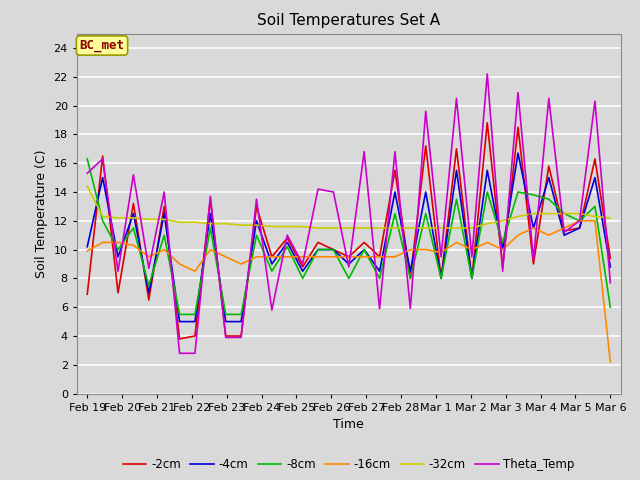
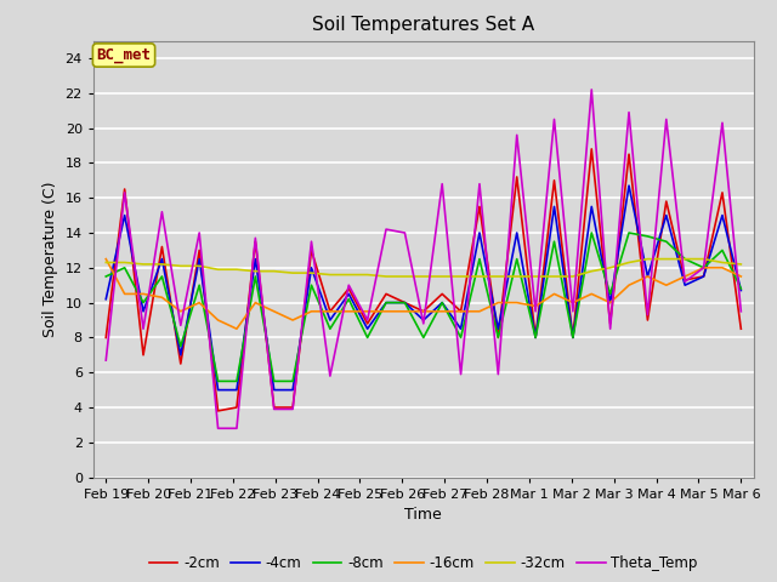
-2cm/Feb 19: 6.9 -> 8.0
-8cm/Feb 19: 16.3 -> 11.5
-16cm/Feb 19: 9.9 -> 12.5
-32cm/Feb 19: 14.4 -> 12.3
Theta_Temp/Feb 19: 15.3 -> 6.7
-2cm/Mar 6: 9.4 -> 8.5
-4cm/Mar 6: 8.8 -> 10.7
-8cm/Mar 6: 6.0 -> 10.8
-16cm/Mar 6: 2.2 -> 11.5
Theta_Temp/Mar 6: 7.7 -> 9.5
